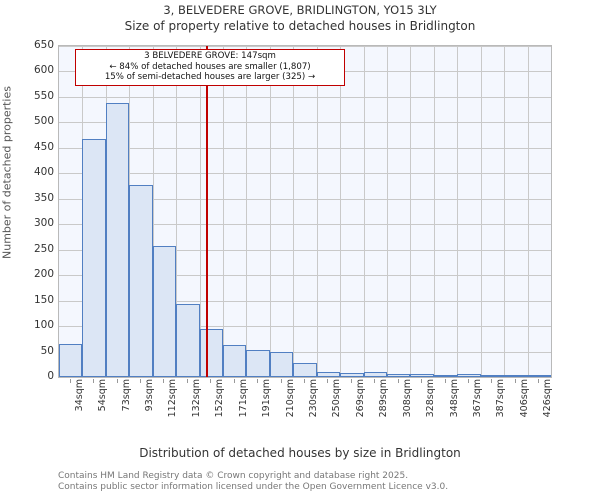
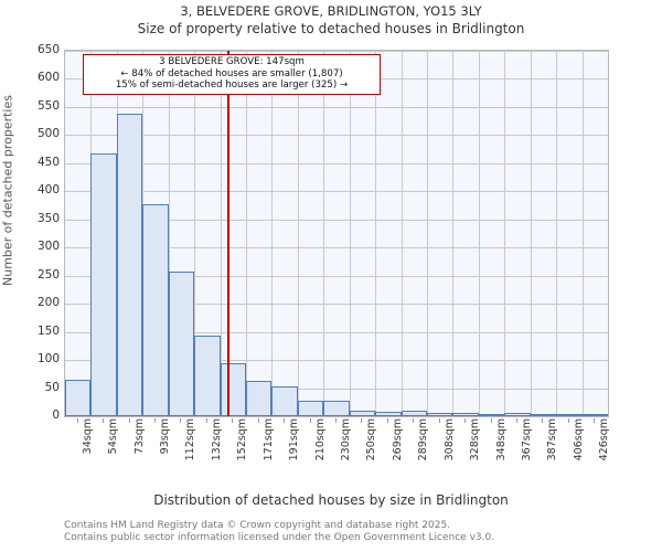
210sqm: 50 -> 30
